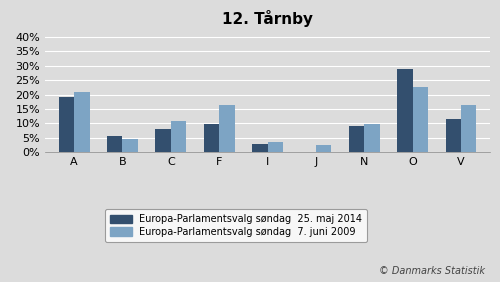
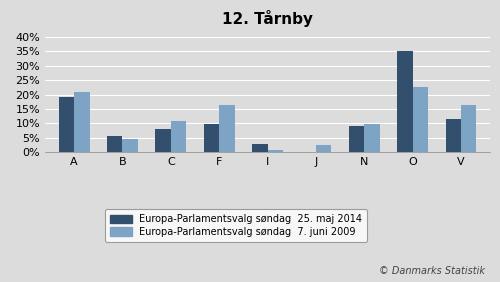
Europa-Parlamentsvalg søndag 7. juni 2009/I: 3.5% -> 0.7%
Europa-Parlamentsvalg søndag 25. maj 2014/O: 29.0% -> 35.0%
